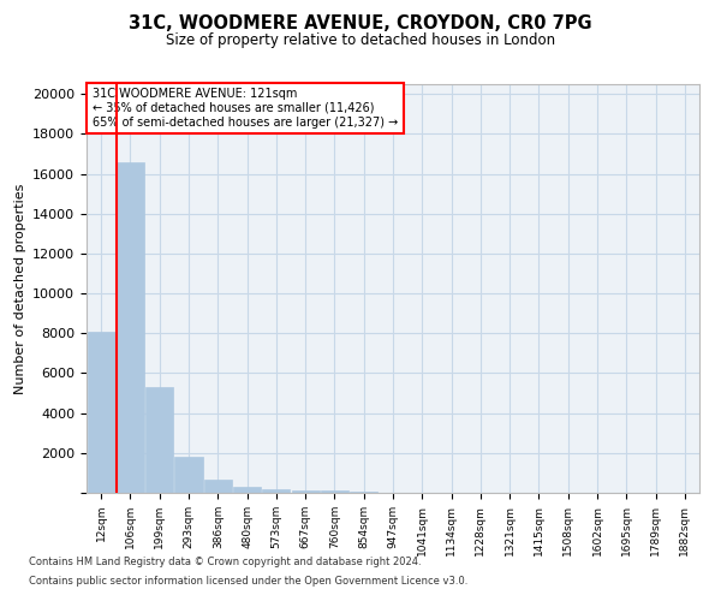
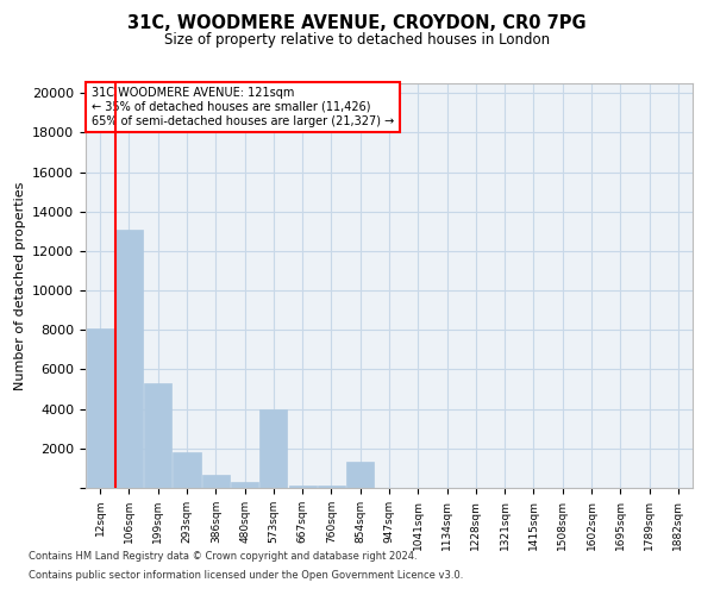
106sqm: 16600 -> 13100
573sqm: 200 -> 4000
854sqm: 100 -> 1300
